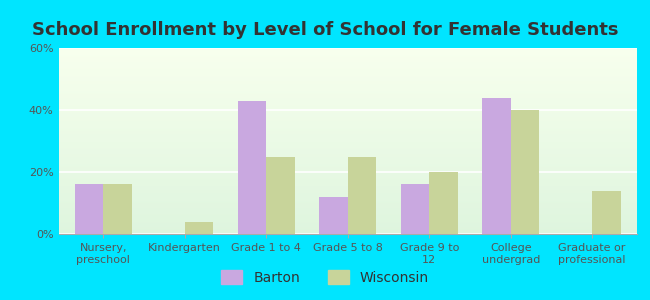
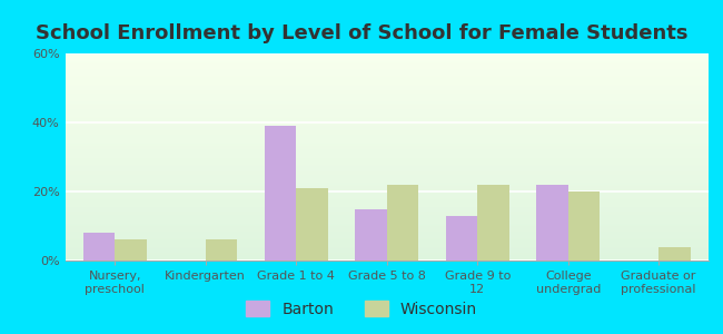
Barton/Nursery, preschool: 16% -> 8%
Wisconsin/Nursery, preschool: 16% -> 6%
Wisconsin/Kindergarten: 4% -> 6%
Barton/Grade 1 to 4: 43% -> 39%
Wisconsin/Grade 1 to 4: 25% -> 21%
Barton/Grade 5 to 8: 12% -> 15%
Wisconsin/Grade 5 to 8: 25% -> 22%
Barton/Grade 9 to 12: 16% -> 13%
Wisconsin/Grade 9 to 12: 20% -> 22%
Barton/College undergrad: 44% -> 22%
Wisconsin/College undergrad: 40% -> 20%
Wisconsin/Graduate or professional: 14% -> 4%
